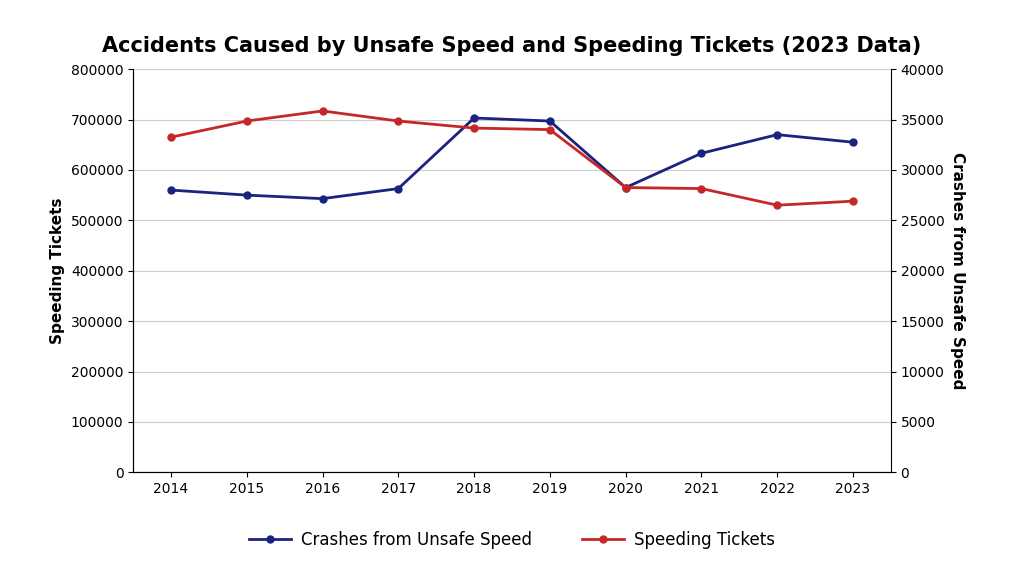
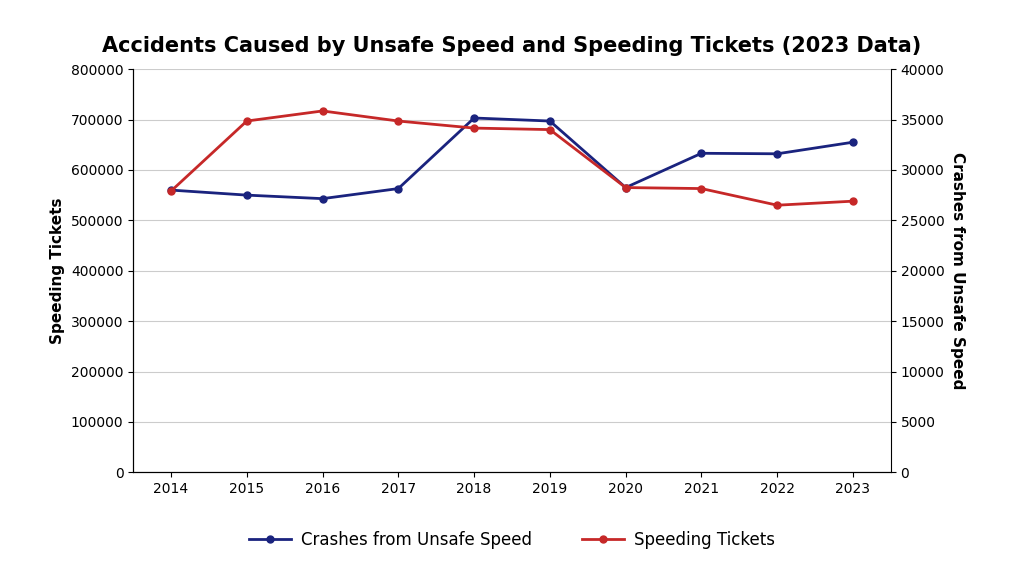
Speeding Tickets/2014: 665000 -> 558000
Crashes from Unsafe Speed/2022: 670000 -> 632000
